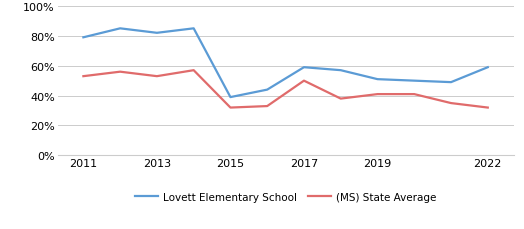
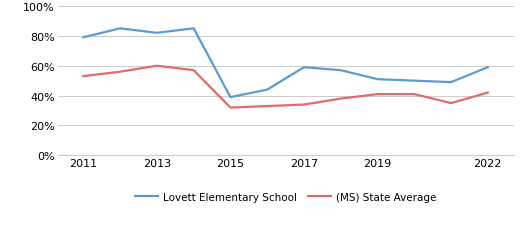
(MS) State Average/2013: 53% -> 60%
(MS) State Average/2017: 50% -> 34%
(MS) State Average/2022: 32% -> 42%
